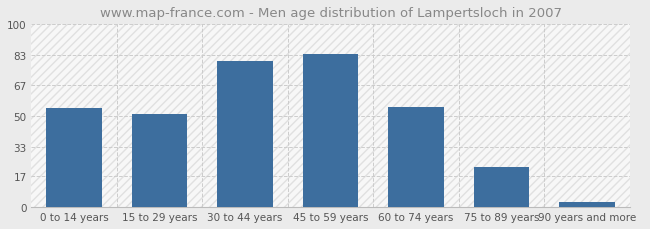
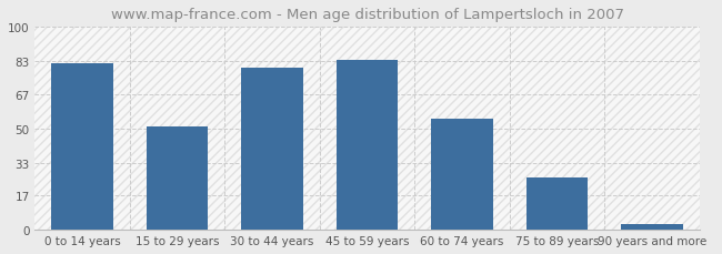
0 to 14 years: 54 -> 82
75 to 89 years: 22 -> 26
